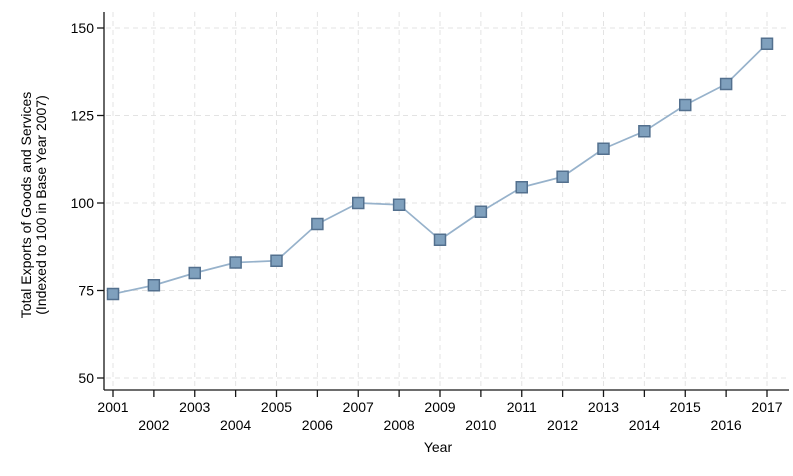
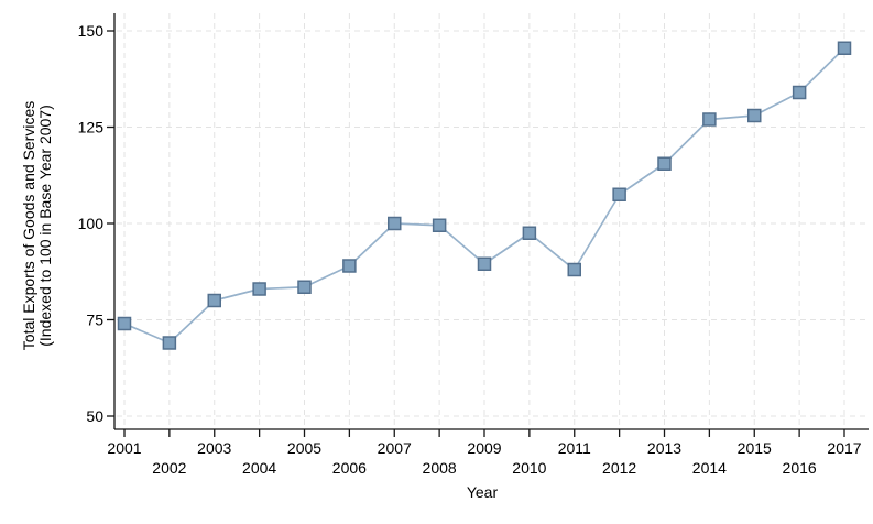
2002: 76 -> 69
2006: 94 -> 89
2011: 104 -> 88
2014: 120 -> 127
